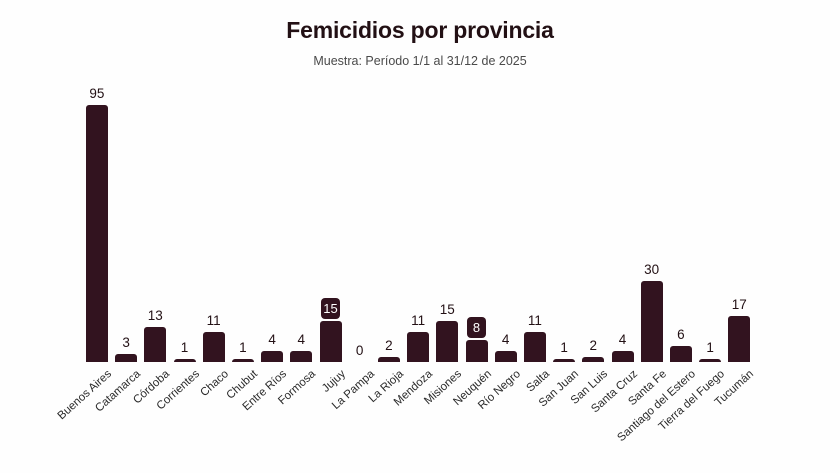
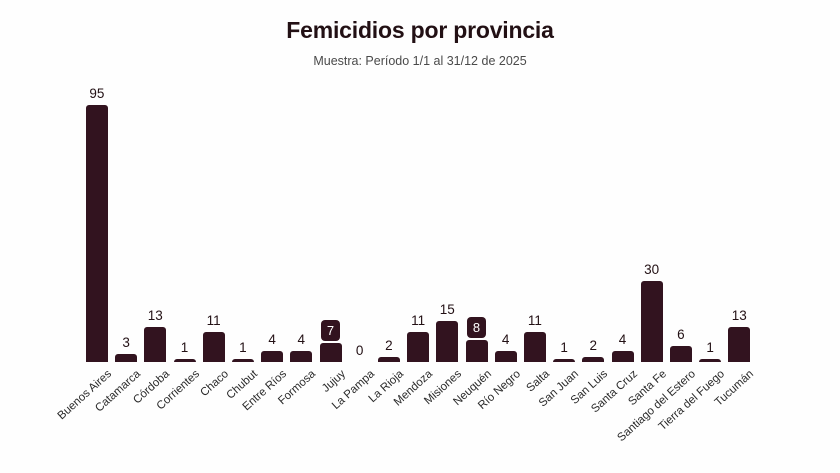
Jujuy: 15 -> 7
Tucumán: 17 -> 13
